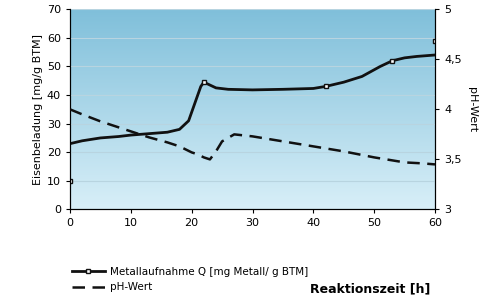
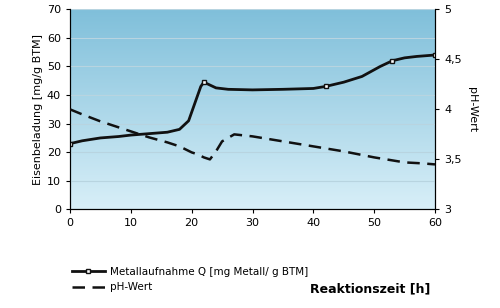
Metallaufnahme Q [mg Metall/ g BTM]/0: 10.0 -> 23.0
Metallaufnahme Q [mg Metall/ g BTM]/60: 59.0 -> 54.0
